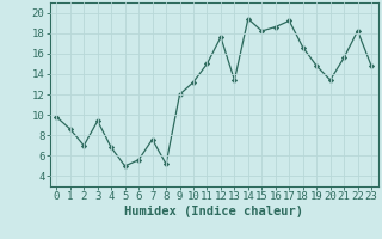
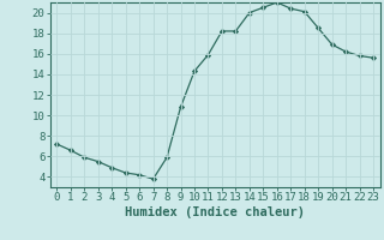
0: 9.8 -> 7.2
1: 8.6 -> 6.6
2: 7.0 -> 5.9
3: 9.4 -> 5.5
4: 6.8 -> 4.9
5: 5.0 -> 4.4
6: 5.6 -> 4.2
7: 7.6 -> 3.8
8: 5.2 -> 5.9
9: 12.0 -> 10.8
10: 13.2 -> 14.3
11: 15.0 -> 15.9
12: 17.6 -> 18.2
13: 13.4 -> 18.2
14: 19.4 -> 20.0
15: 18.2 -> 20.5
16: 18.6 -> 21.0
17: 19.2 -> 20.4
18: 16.6 -> 20.1
19: 14.8 -> 18.5
20: 13.4 -> 16.9
21: 15.6 -> 16.2
22: 18.2 -> 15.8
23: 14.8 -> 15.6
